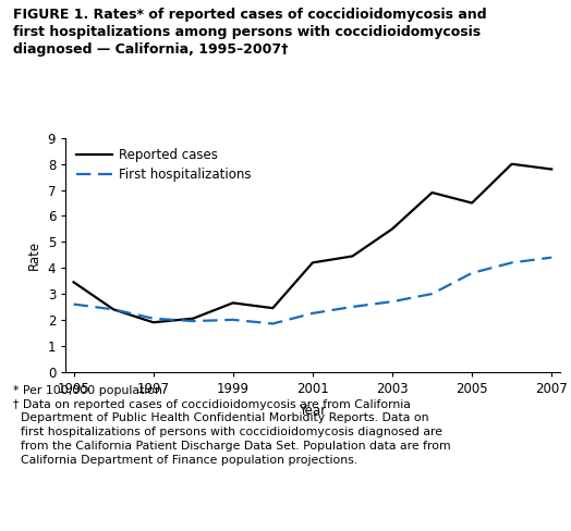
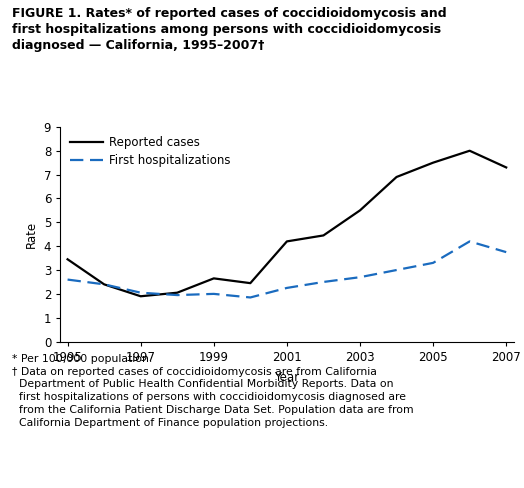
Reported cases/2005: 6.50 -> 7.50
First hospitalizations/2005: 3.80 -> 3.30
Reported cases/2007: 7.80 -> 7.30
First hospitalizations/2007: 4.40 -> 3.75
